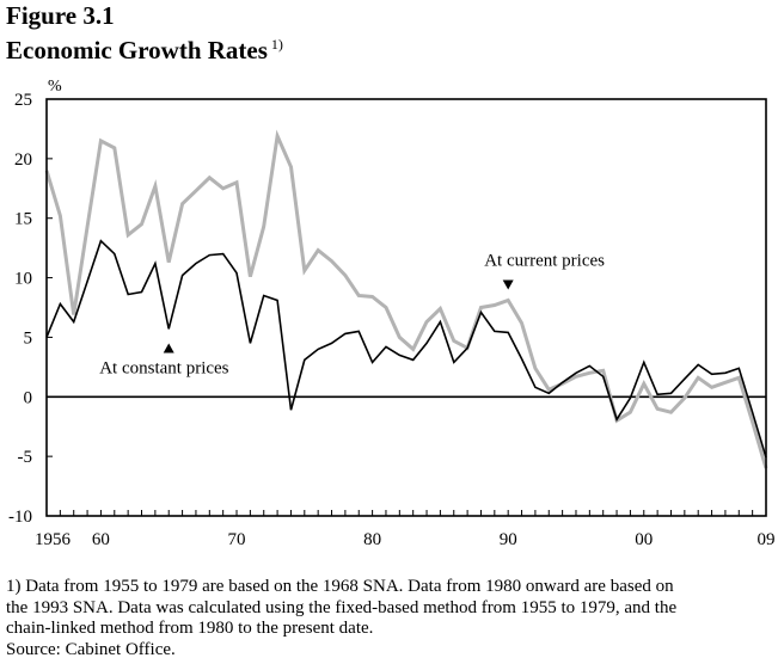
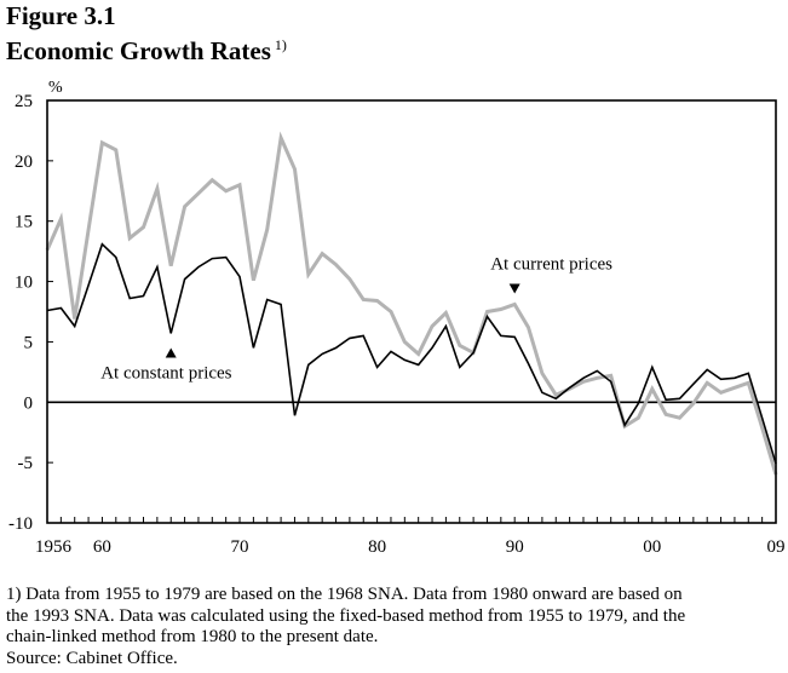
At current prices/1956: 19 -> 13
At constant prices/1956: 5 -> 8
